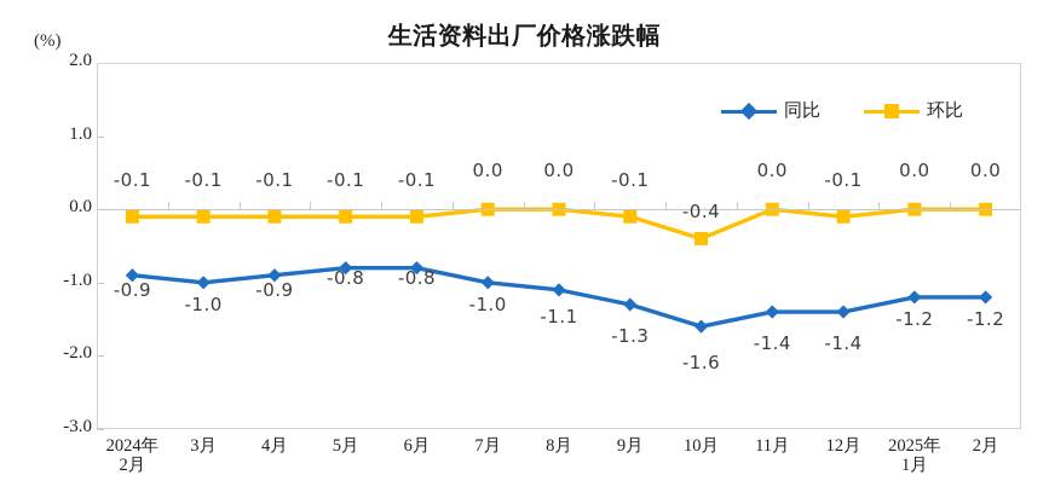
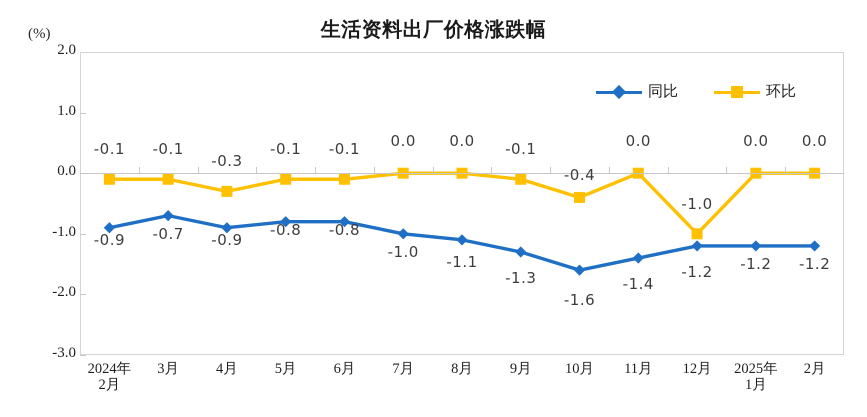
同比/3月: -1.0 -> -0.7
环比/4月: -0.1 -> -0.3
同比/12月: -1.4 -> -1.2
环比/12月: -0.1 -> -1.0
